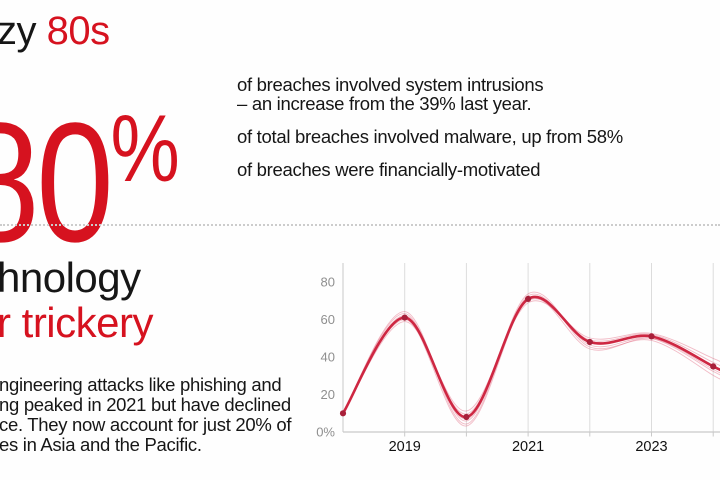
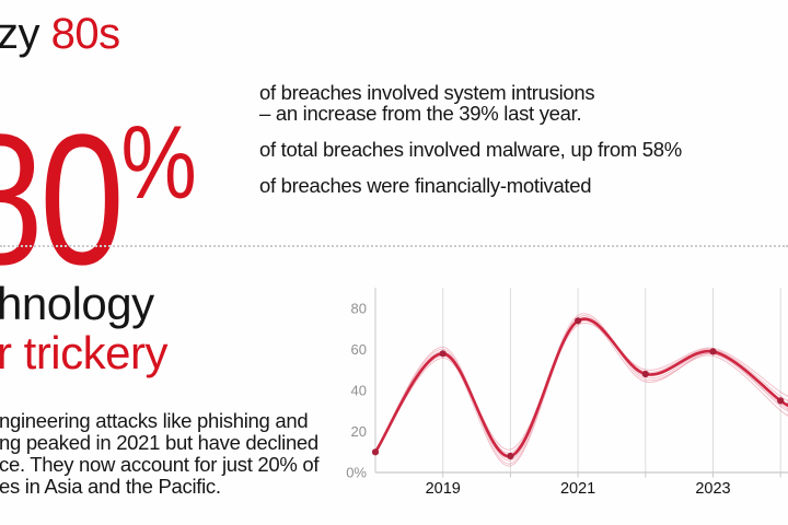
2019: 61 -> 58
2021: 71 -> 74
2023: 51 -> 59
